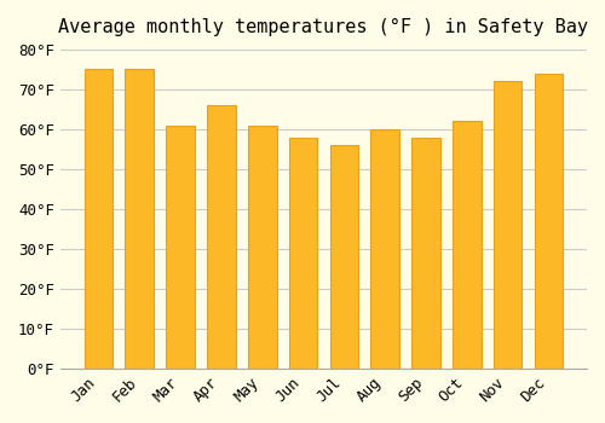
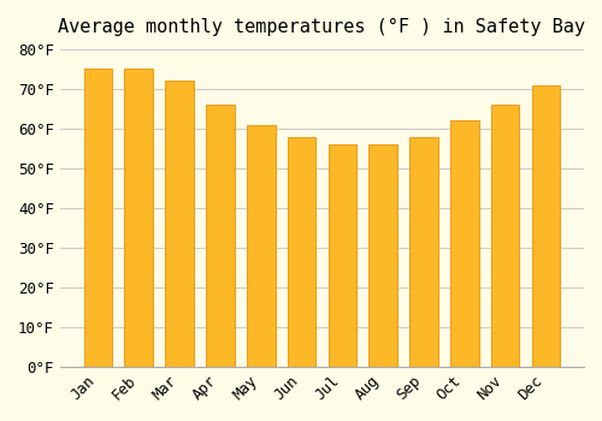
Mar: 61°F -> 72°F
Aug: 60°F -> 56°F
Nov: 72°F -> 66°F
Dec: 74°F -> 71°F
